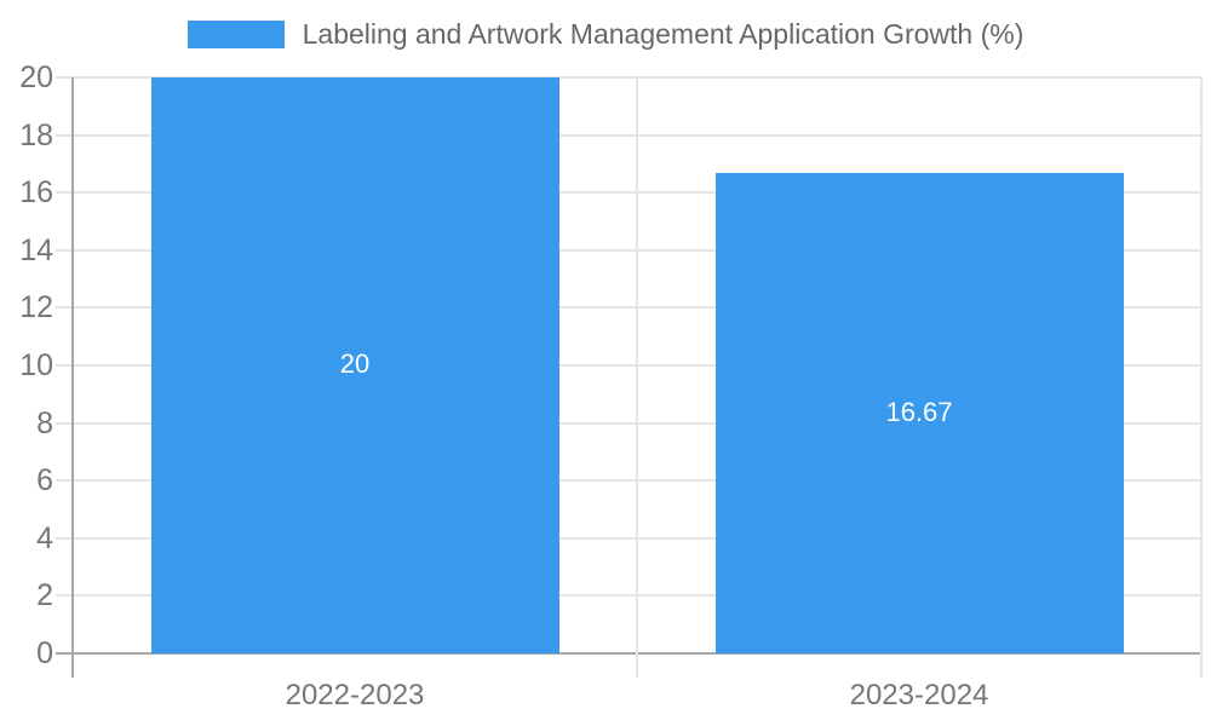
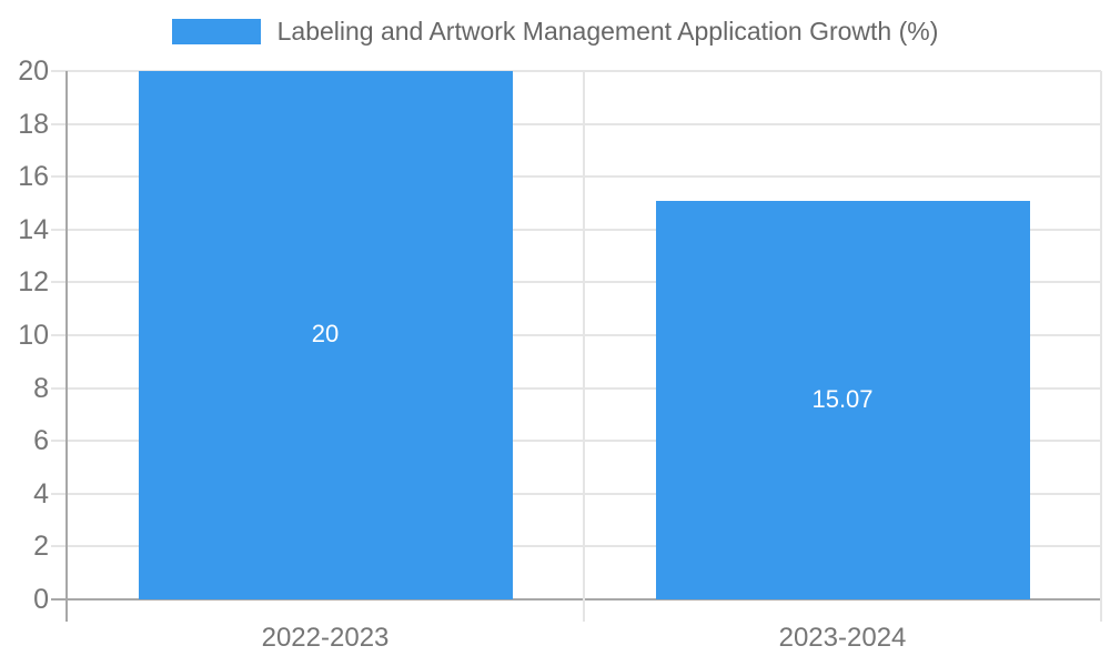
2023-2024: 16.67 -> 15.07
